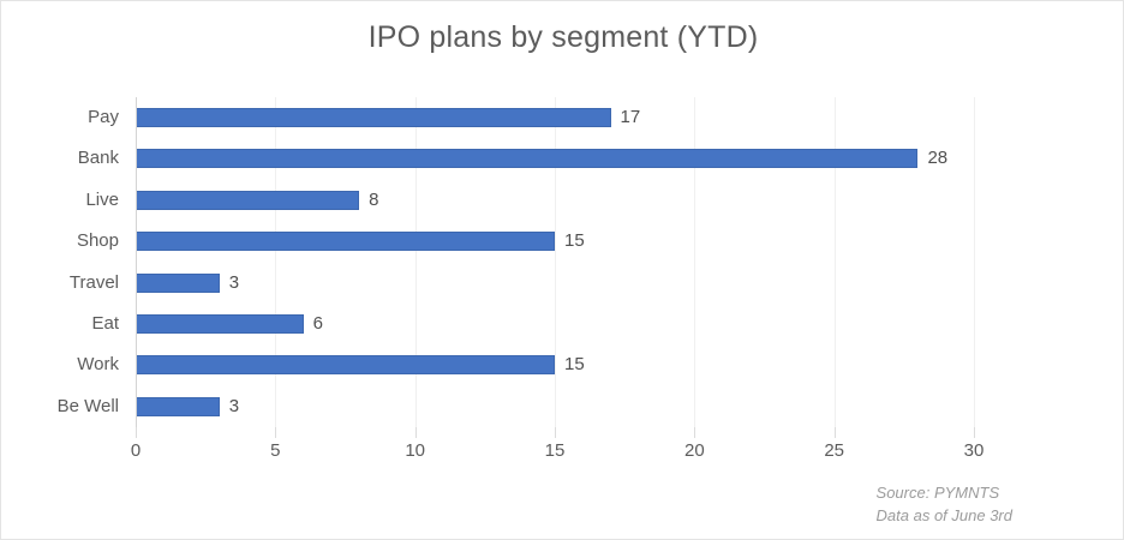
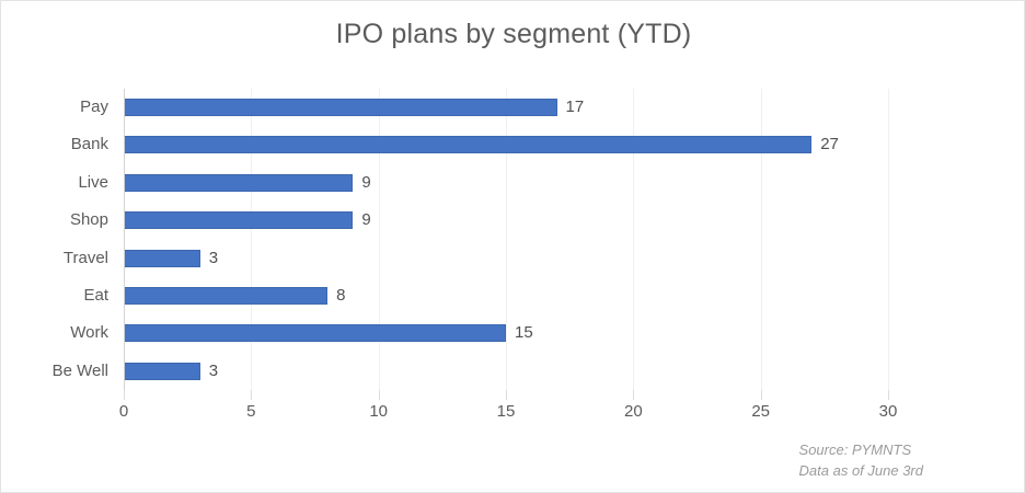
Bank: 28 -> 27
Live: 8 -> 9
Shop: 15 -> 9
Eat: 6 -> 8
